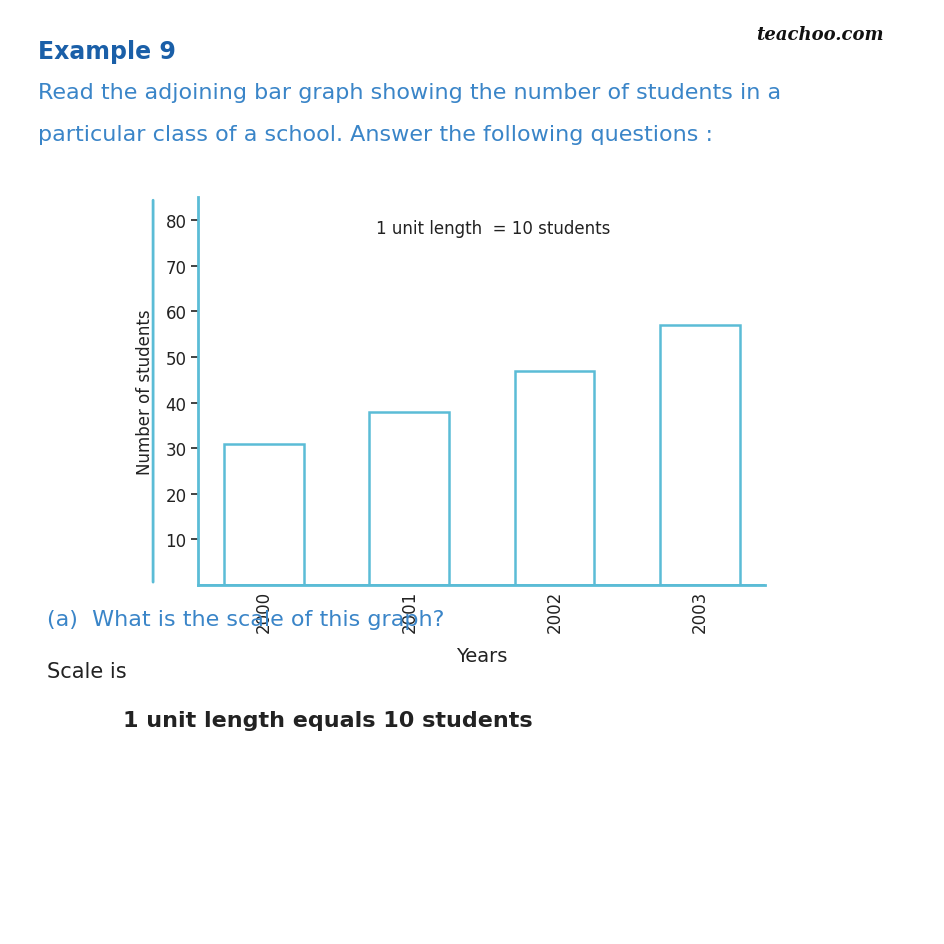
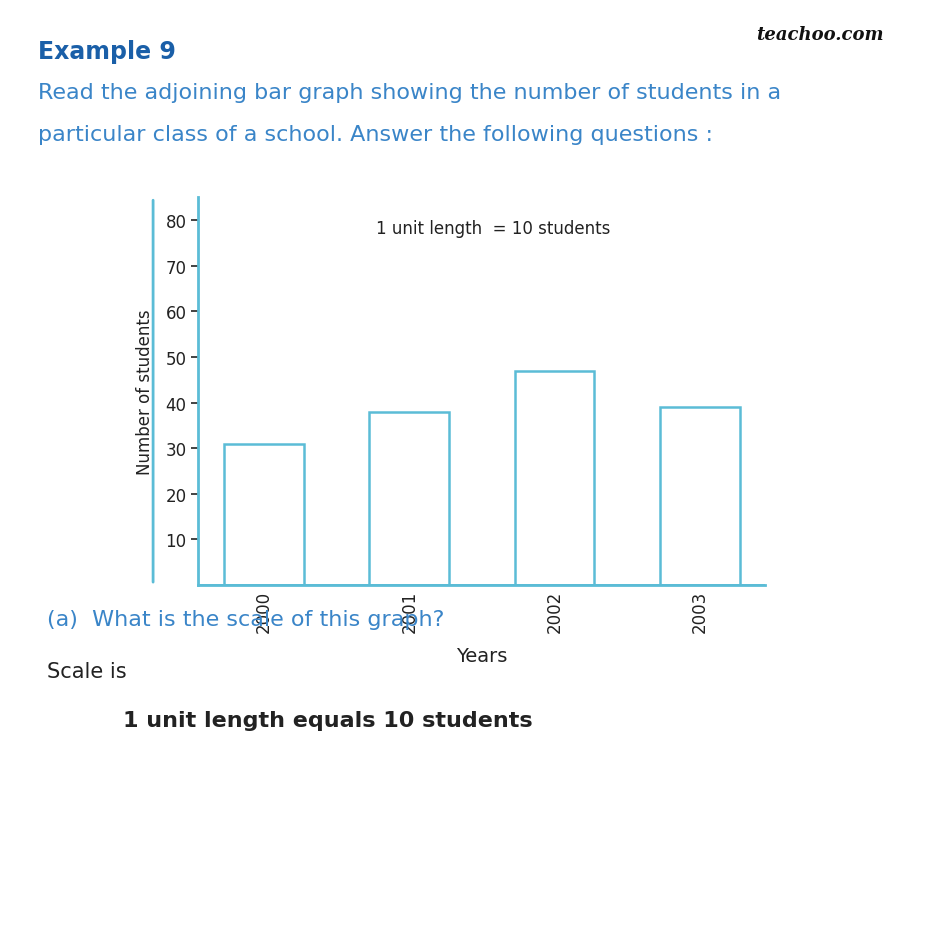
2003: 57 -> 39
